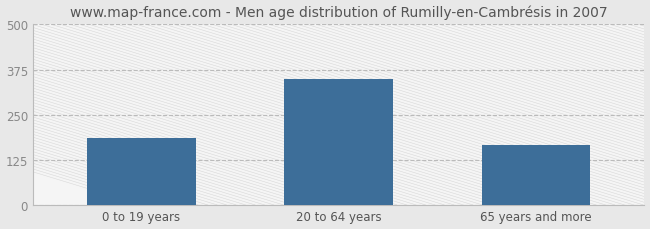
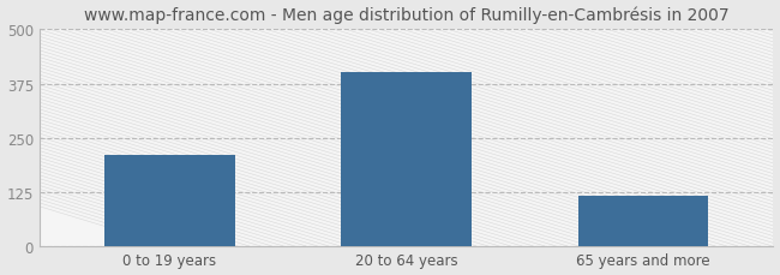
0 to 19 years: 185 -> 210
20 to 64 years: 350 -> 400
65 years and more: 165 -> 115
